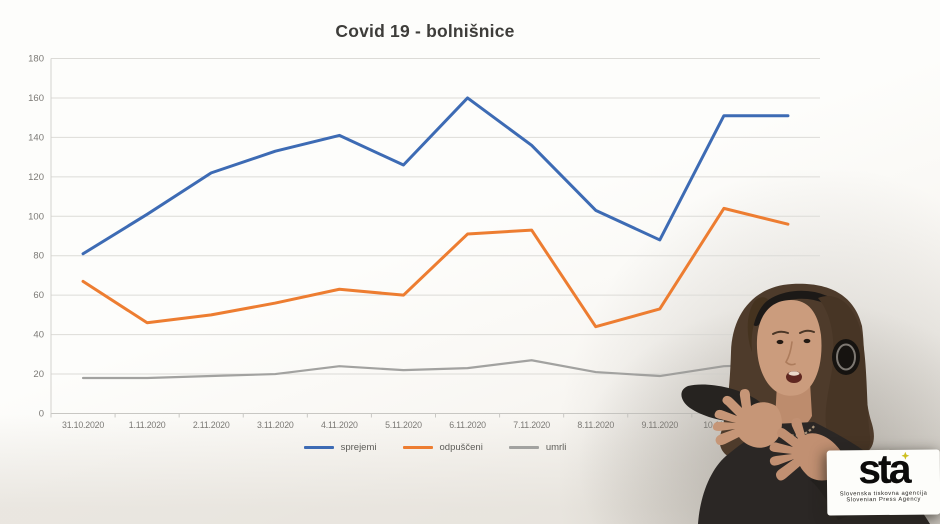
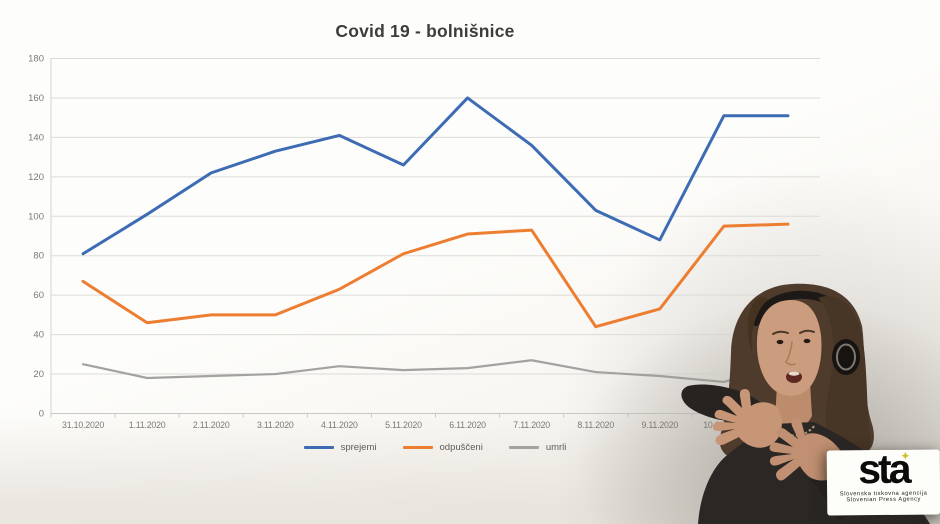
umrli/31.10.2020: 18 -> 25
odpuščeni/3.11.2020: 56 -> 50
odpuščeni/5.11.2020: 60 -> 81
odpuščeni/10.11.2020: 104 -> 95
umrli/10.11.2020: 24 -> 16
